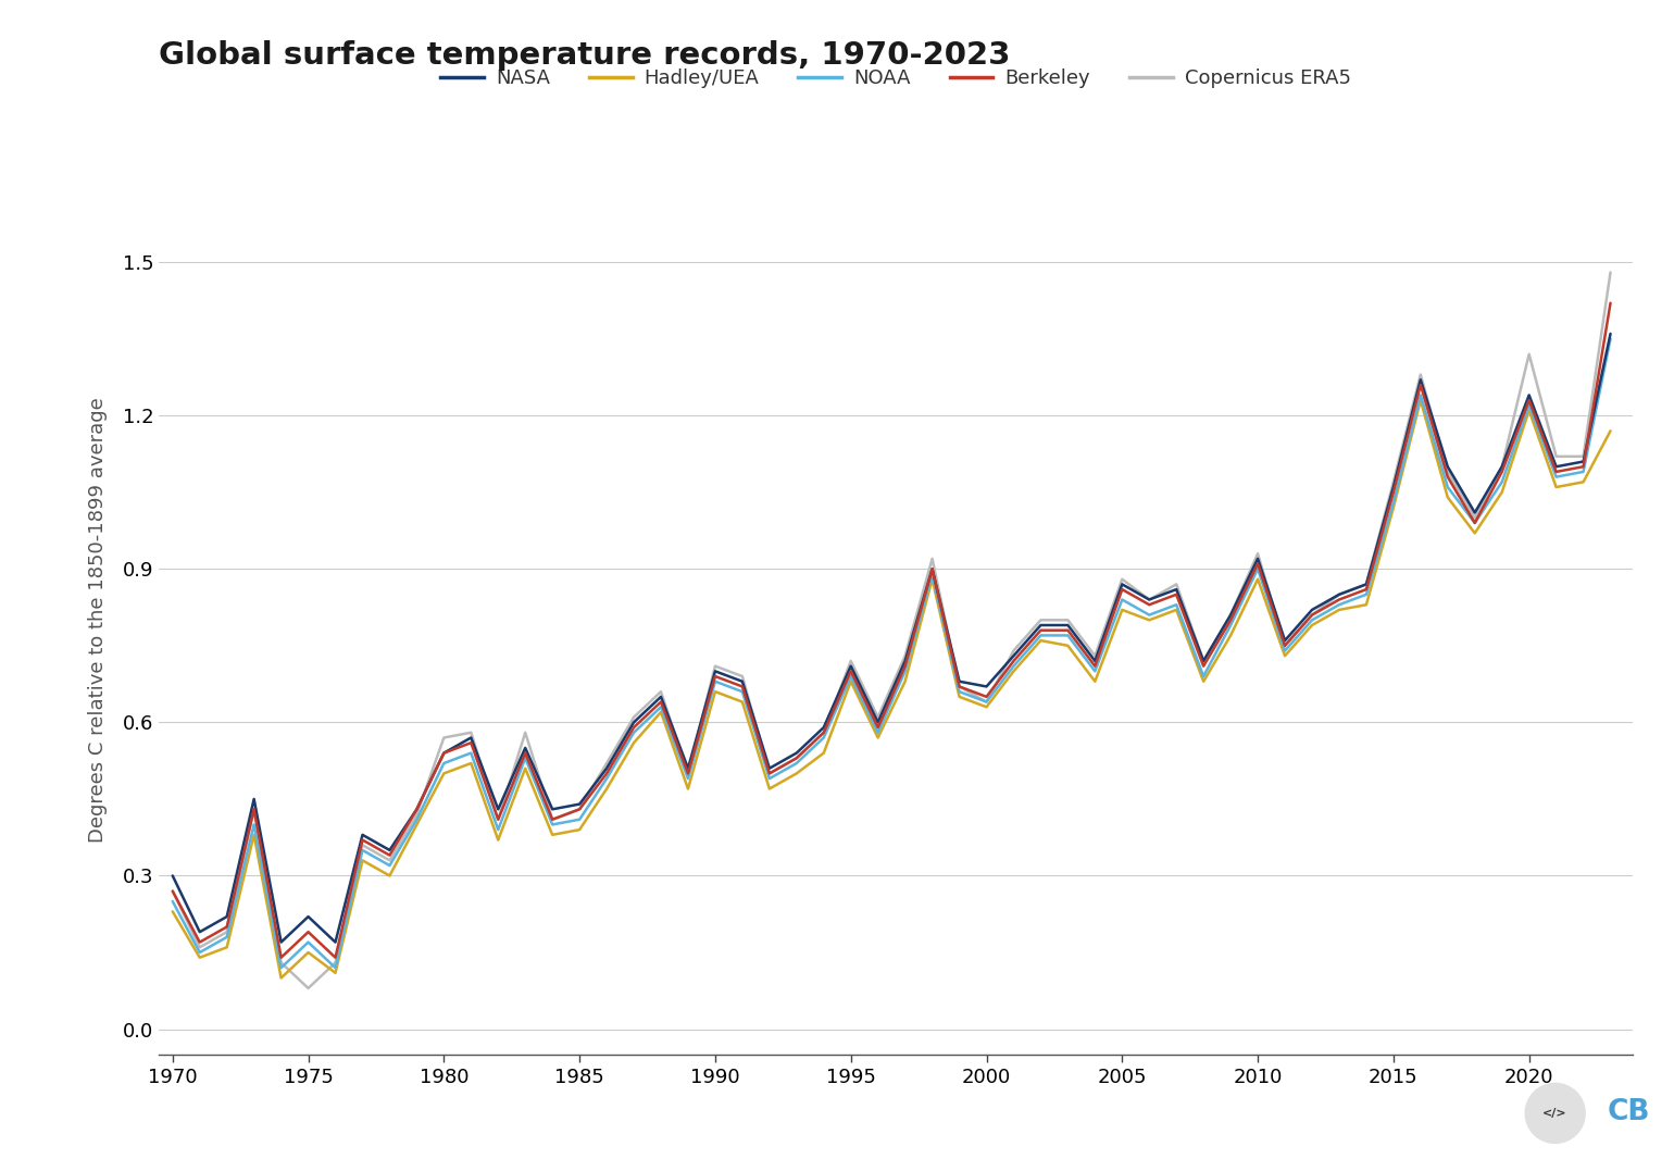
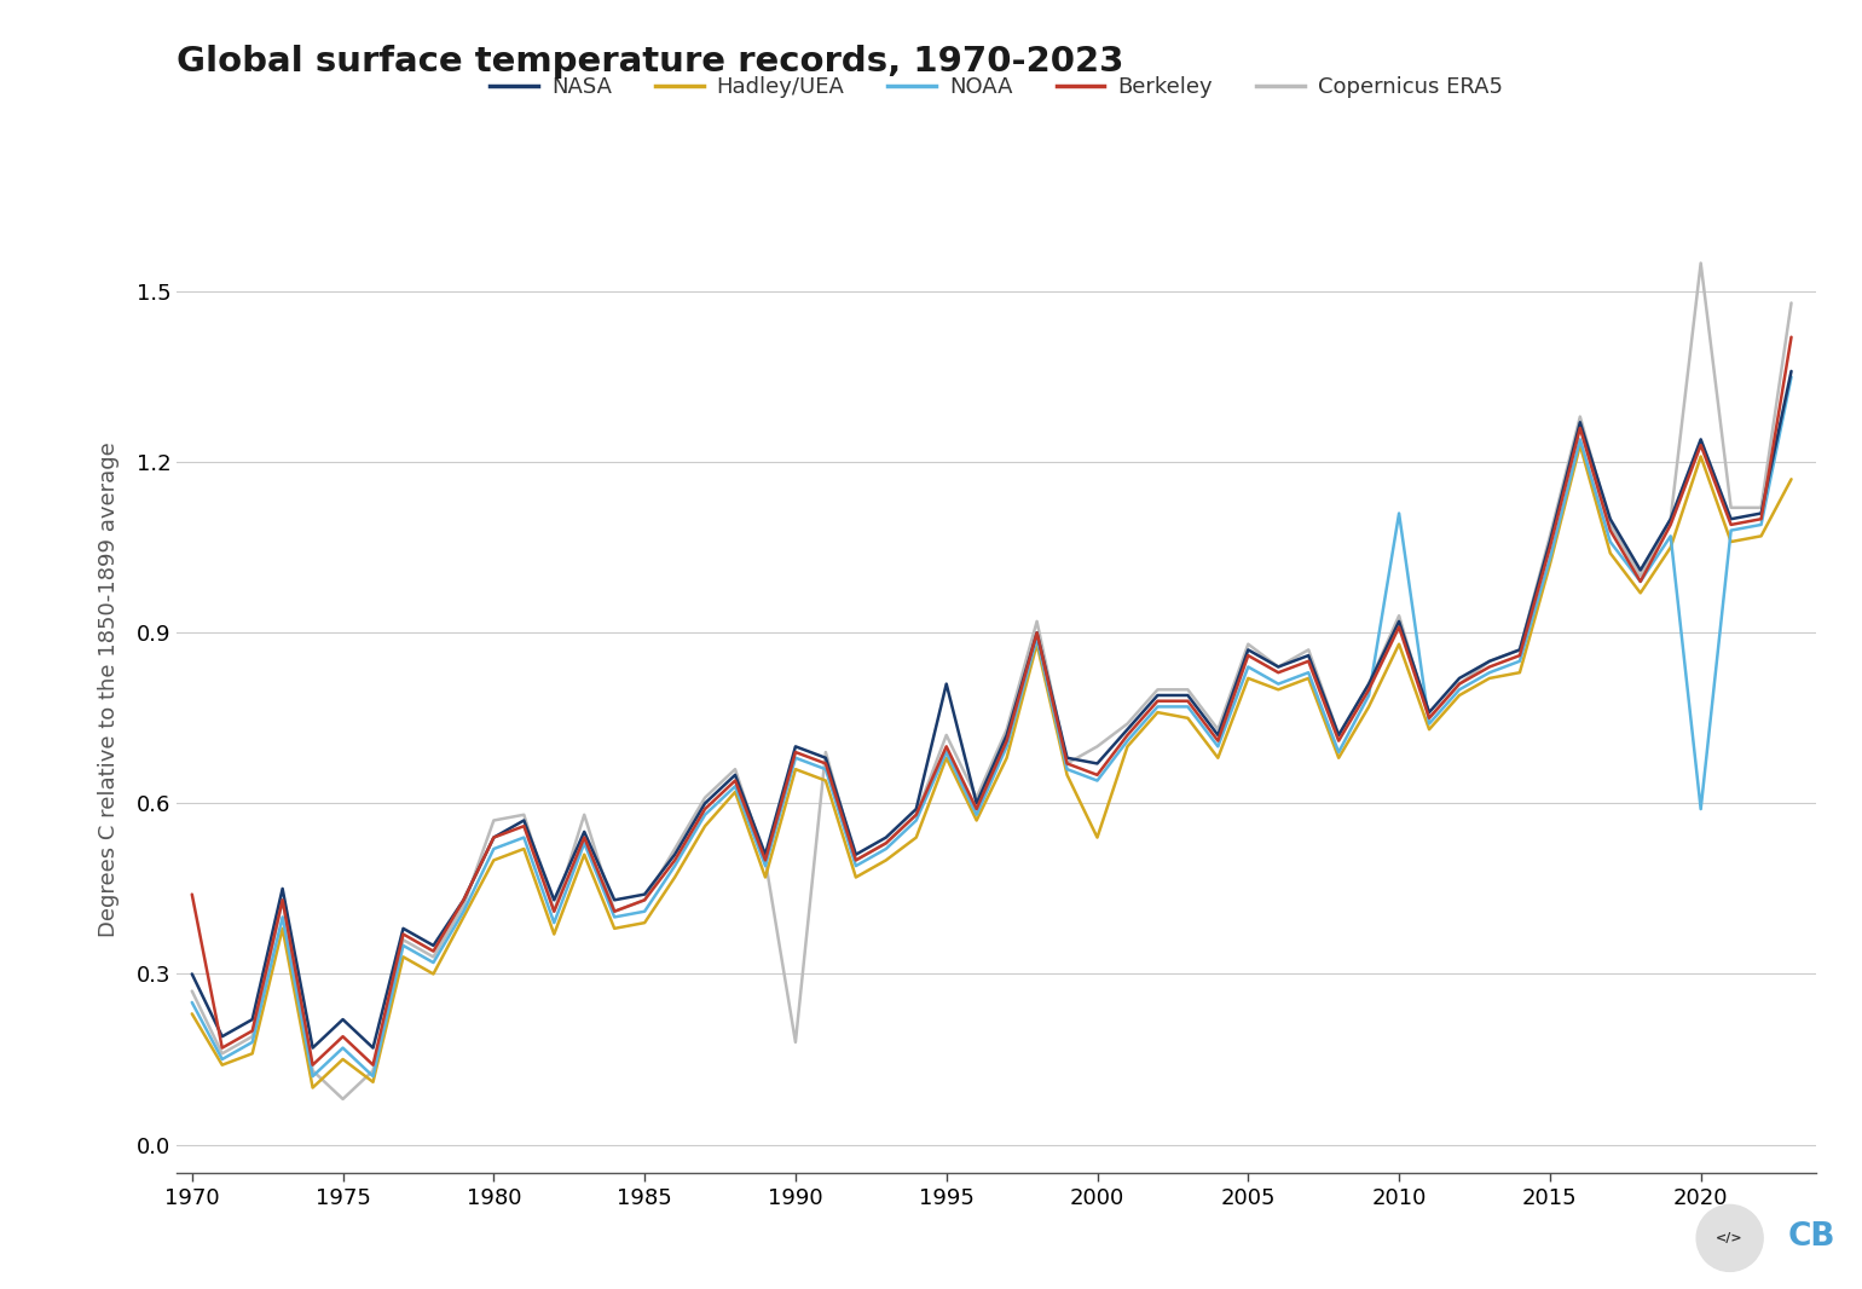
Berkeley/1970: 0.27 -> 0.44
Copernicus ERA5/1990: 0.71 -> 0.18
NASA/1995: 0.71 -> 0.81
Hadley/UEA/2000: 0.63 -> 0.54
Copernicus ERA5/2000: 0.64 -> 0.70
NOAA/2010: 0.90 -> 1.11
NOAA/2020: 1.22 -> 0.59
Copernicus ERA5/2020: 1.32 -> 1.55
